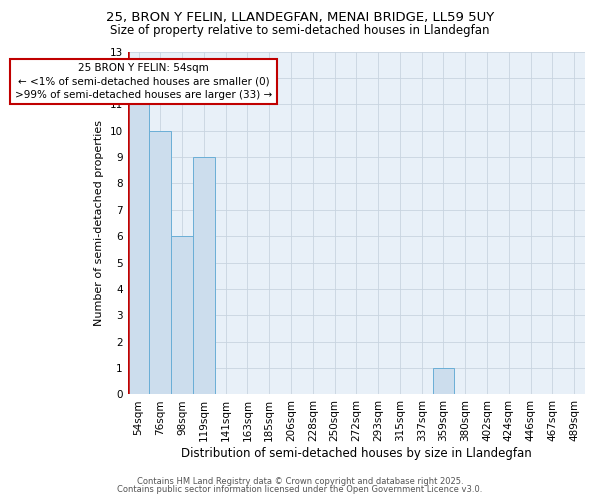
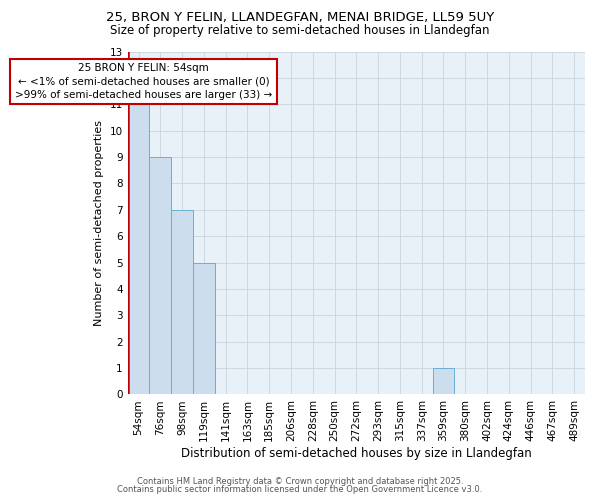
76sqm: 10 -> 9
98sqm: 6 -> 7
119sqm: 9 -> 5
